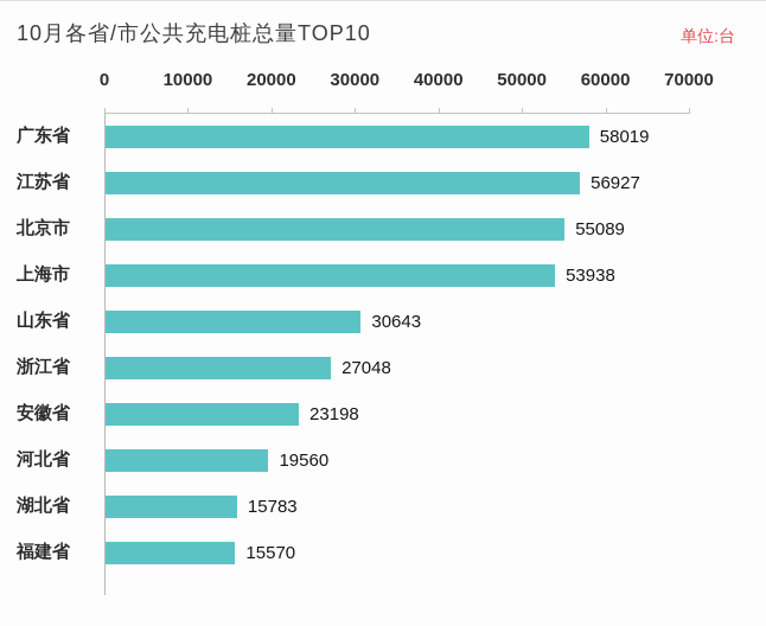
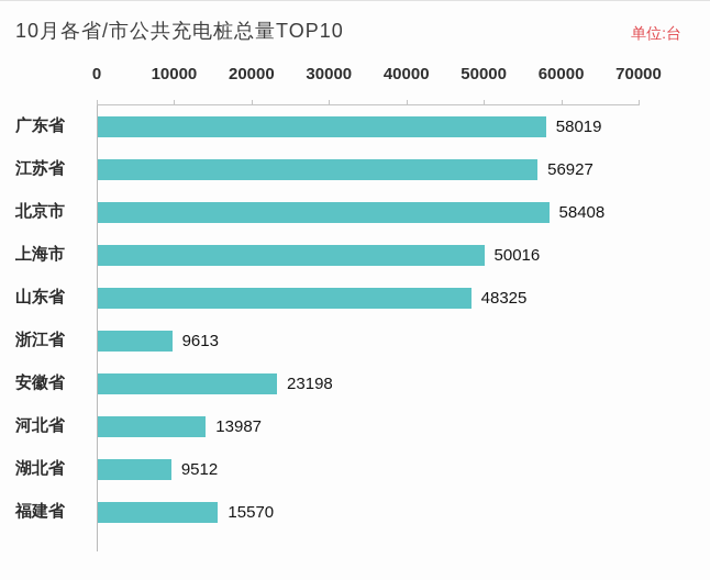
北京市: 55089 -> 58408
上海市: 53938 -> 50016
山东省: 30643 -> 48325
浙江省: 27048 -> 9613
河北省: 19560 -> 13987
湖北省: 15783 -> 9512
